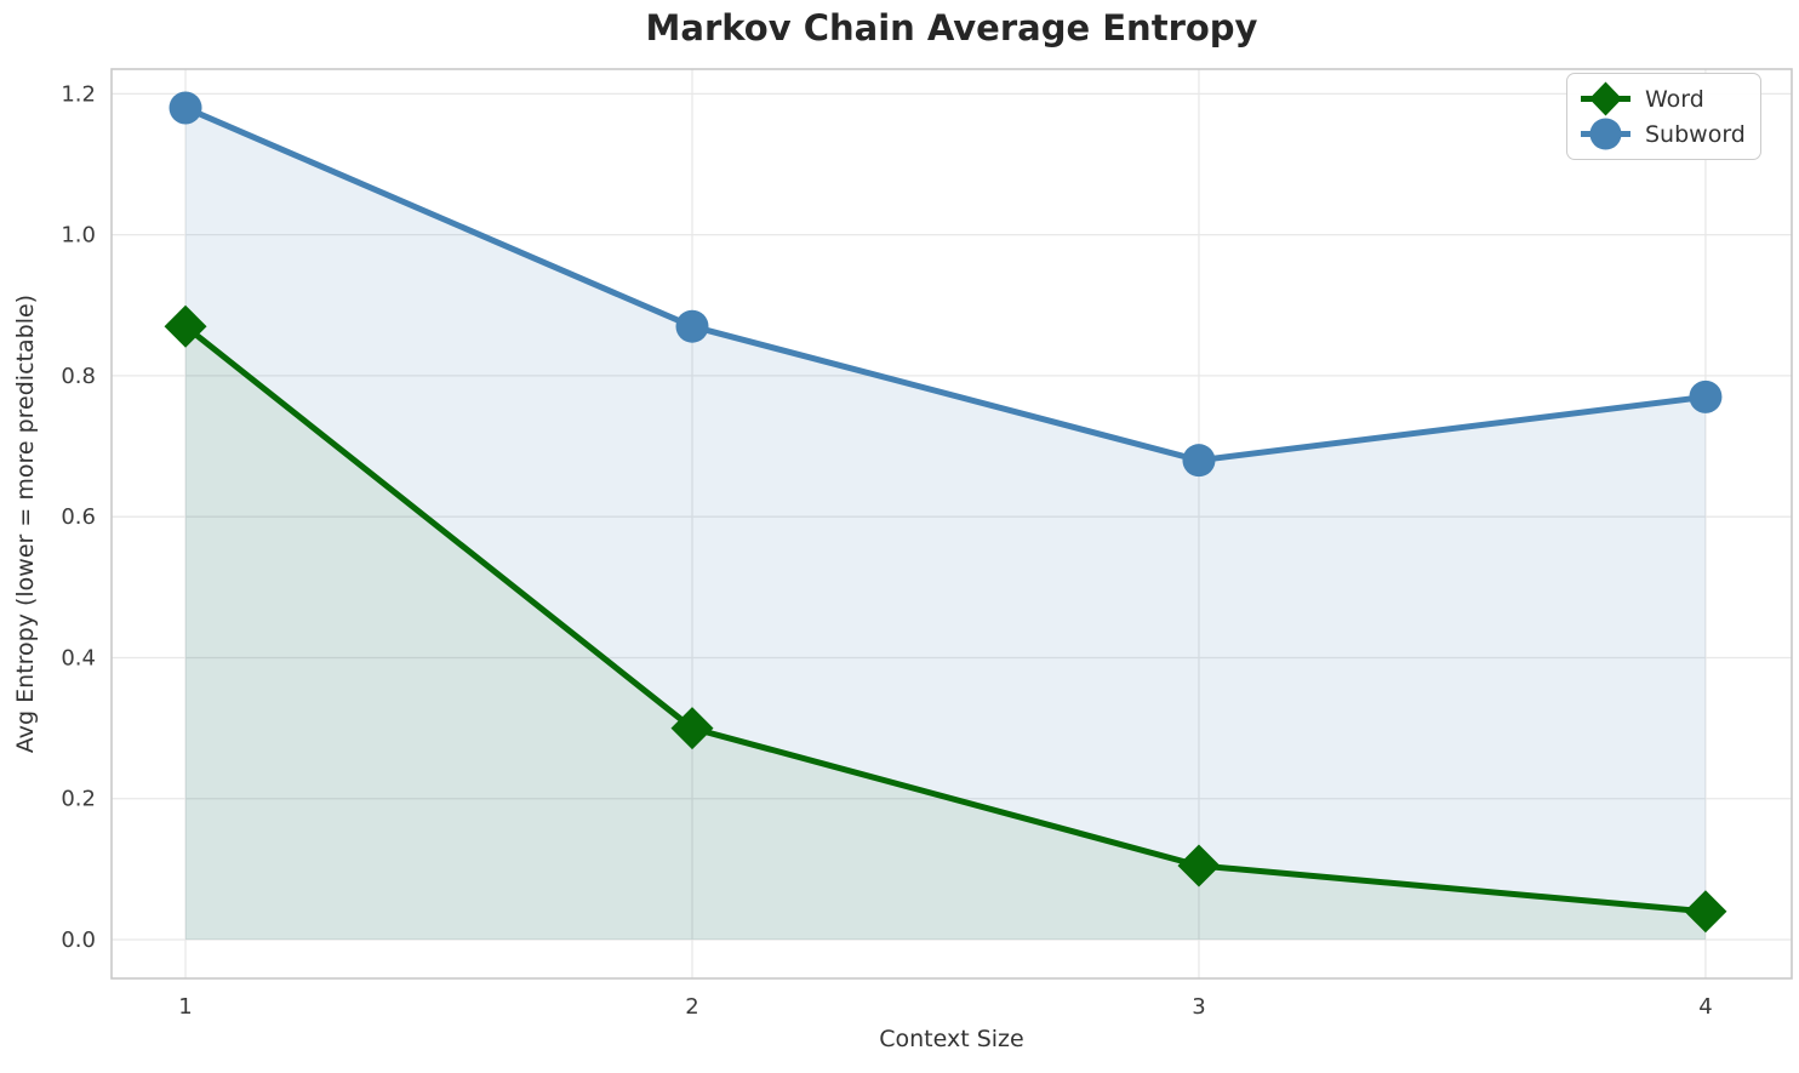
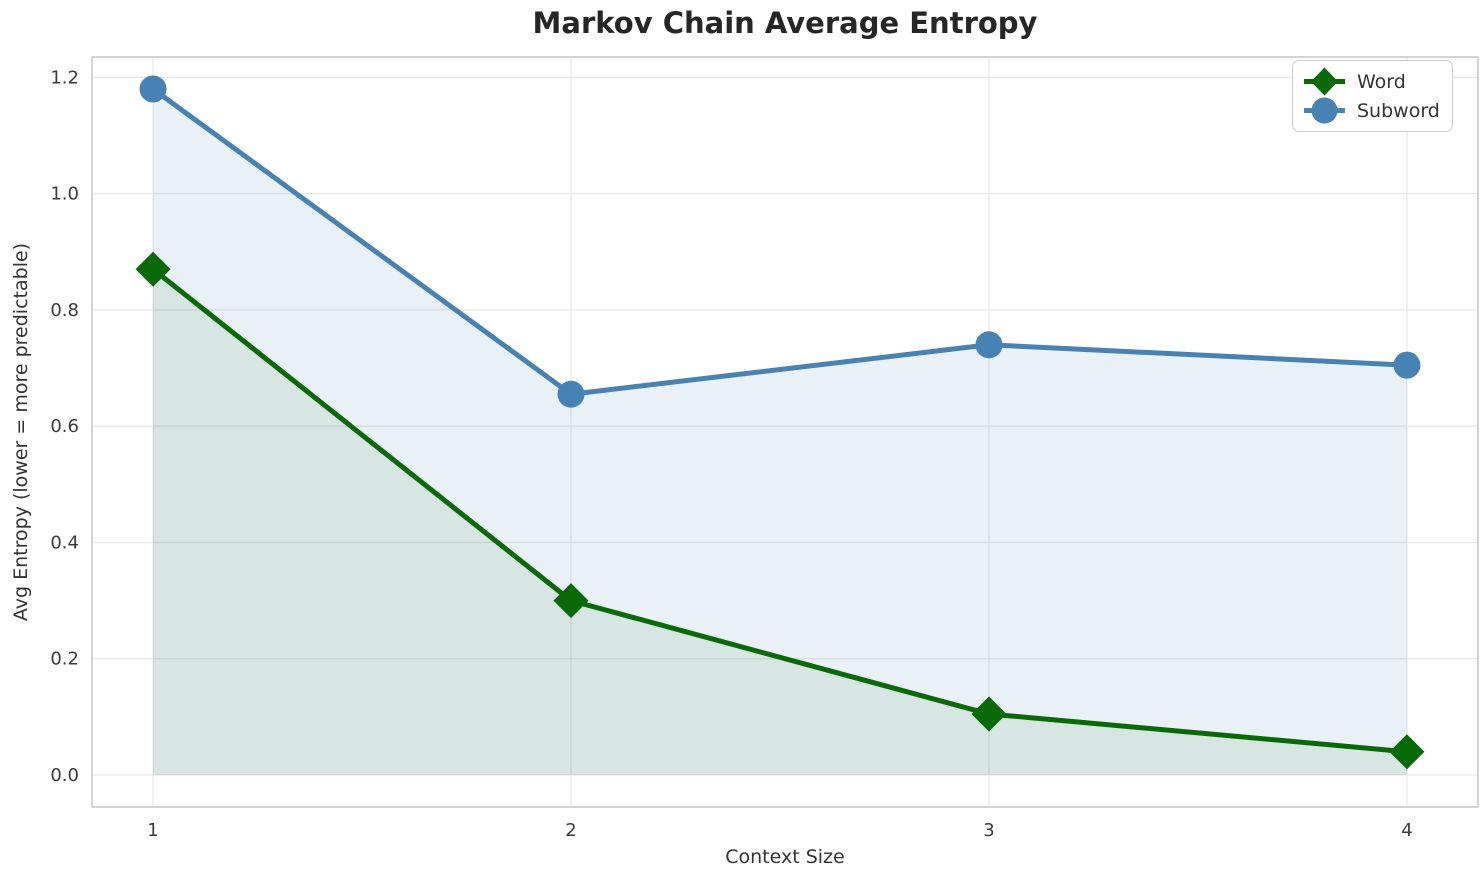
Subword/2: 0.87 -> 0.66
Subword/3: 0.68 -> 0.74
Subword/4: 0.77 -> 0.70
